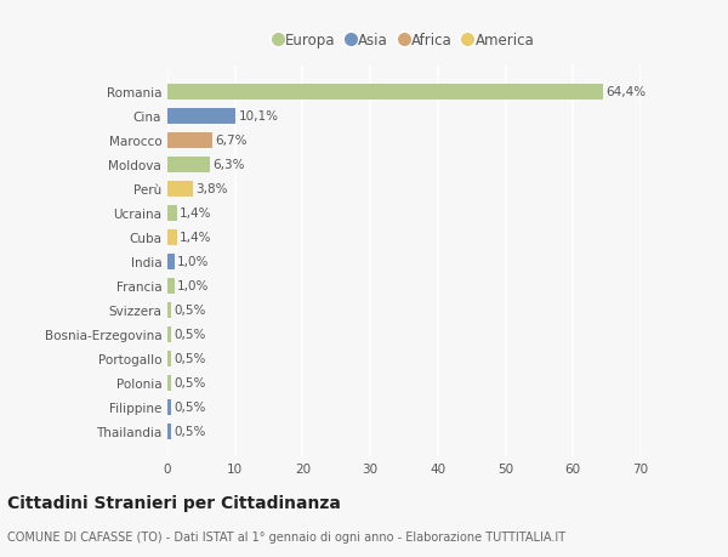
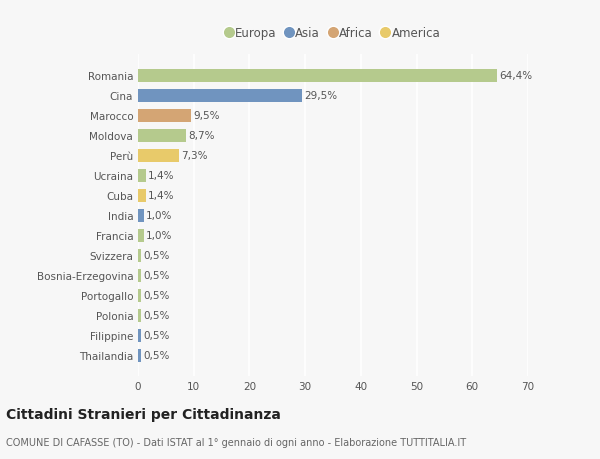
Cina: 10,1% -> 29,5%
Marocco: 6,7% -> 9,5%
Moldova: 6,3% -> 8,7%
Perù: 3,8% -> 7,3%
